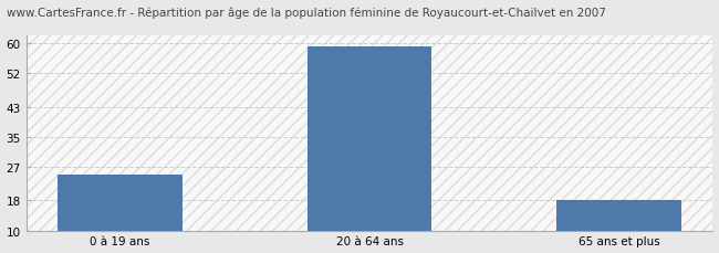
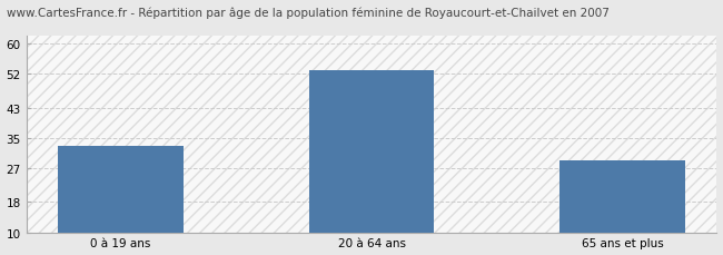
0 à 19 ans: 25 -> 33
20 à 64 ans: 59 -> 53
65 ans et plus: 18 -> 29
